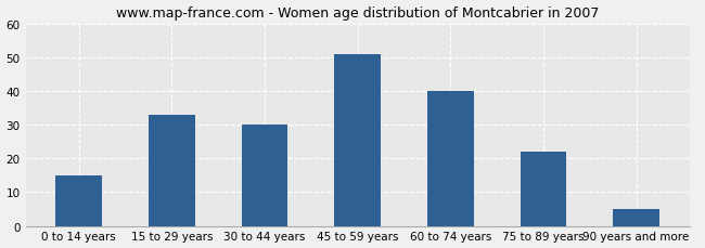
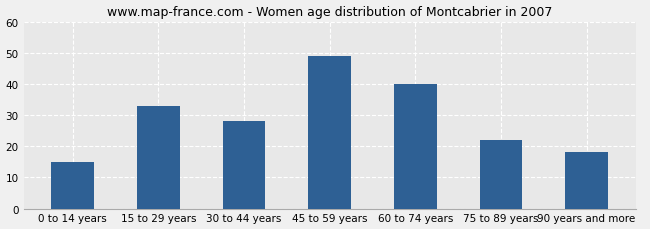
30 to 44 years: 30 -> 28
45 to 59 years: 51 -> 49
90 years and more: 5 -> 18
